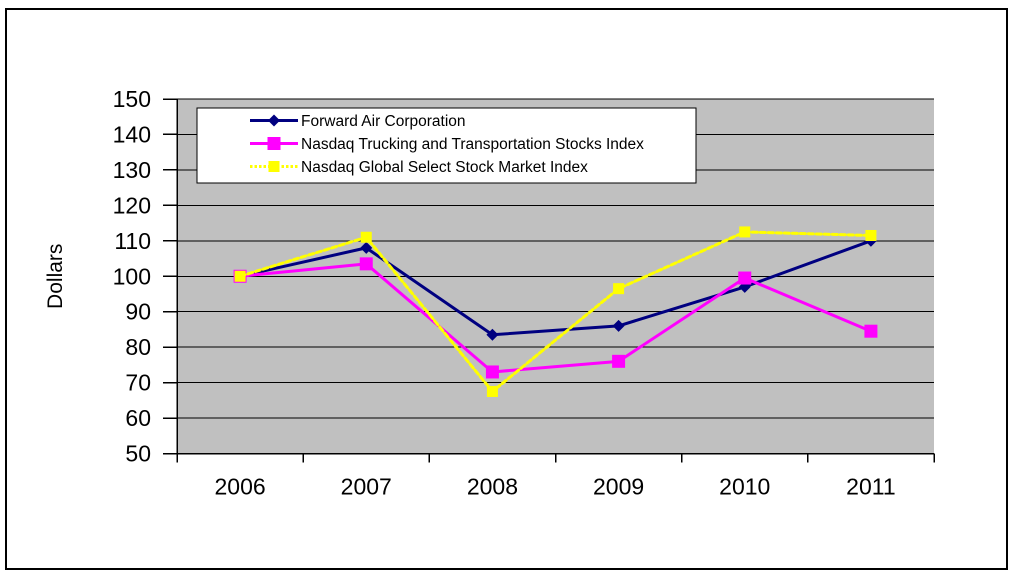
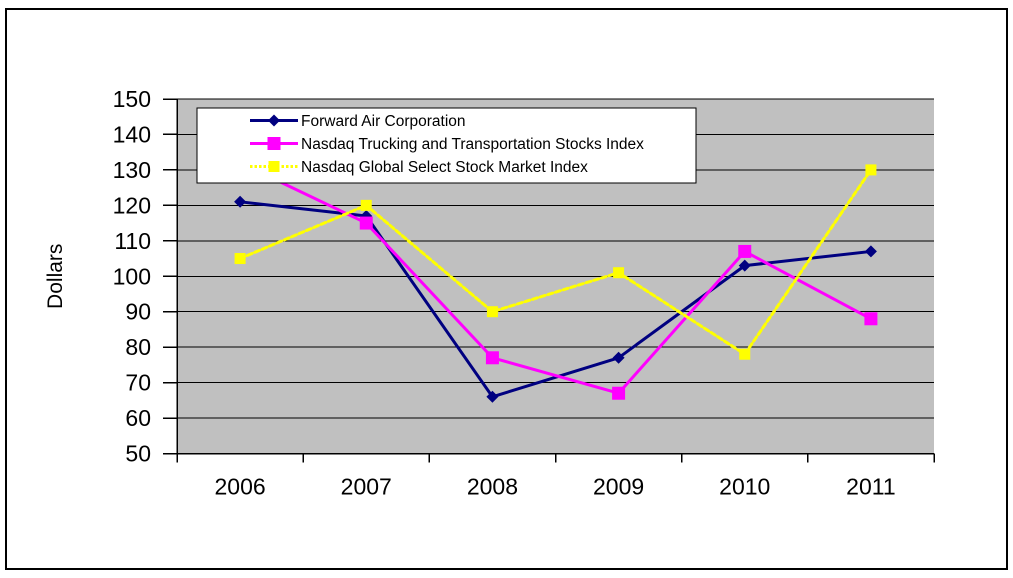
Forward Air Corporation/2006: 100 -> 121
Nasdaq Trucking and Transportation Stocks Index/2006: 100 -> 132
Nasdaq Global Select Stock Market Index/2006: 100 -> 105
Forward Air Corporation/2007: 108 -> 117
Nasdaq Trucking and Transportation Stocks Index/2007: 104 -> 115
Nasdaq Global Select Stock Market Index/2007: 111 -> 120
Forward Air Corporation/2008: 84 -> 66
Nasdaq Trucking and Transportation Stocks Index/2008: 73 -> 77
Nasdaq Global Select Stock Market Index/2008: 68 -> 90
Forward Air Corporation/2009: 86 -> 77
Nasdaq Trucking and Transportation Stocks Index/2009: 76 -> 67
Nasdaq Global Select Stock Market Index/2009: 96 -> 101
Forward Air Corporation/2010: 97 -> 103
Nasdaq Trucking and Transportation Stocks Index/2010: 100 -> 107
Nasdaq Global Select Stock Market Index/2010: 112 -> 78
Forward Air Corporation/2011: 110 -> 107
Nasdaq Trucking and Transportation Stocks Index/2011: 84 -> 88
Nasdaq Global Select Stock Market Index/2011: 112 -> 130
